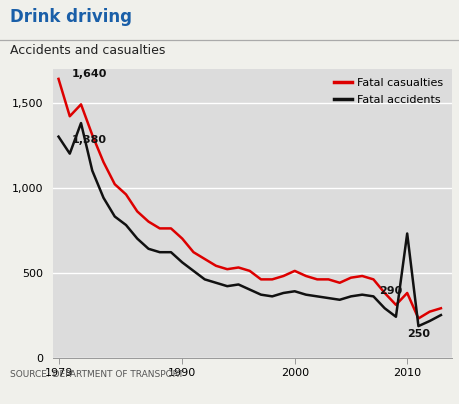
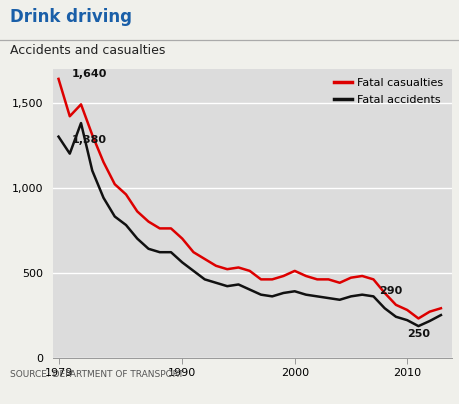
Fatal casualties/2010: 380 -> 280
Fatal accidents/2010: 730 -> 220
